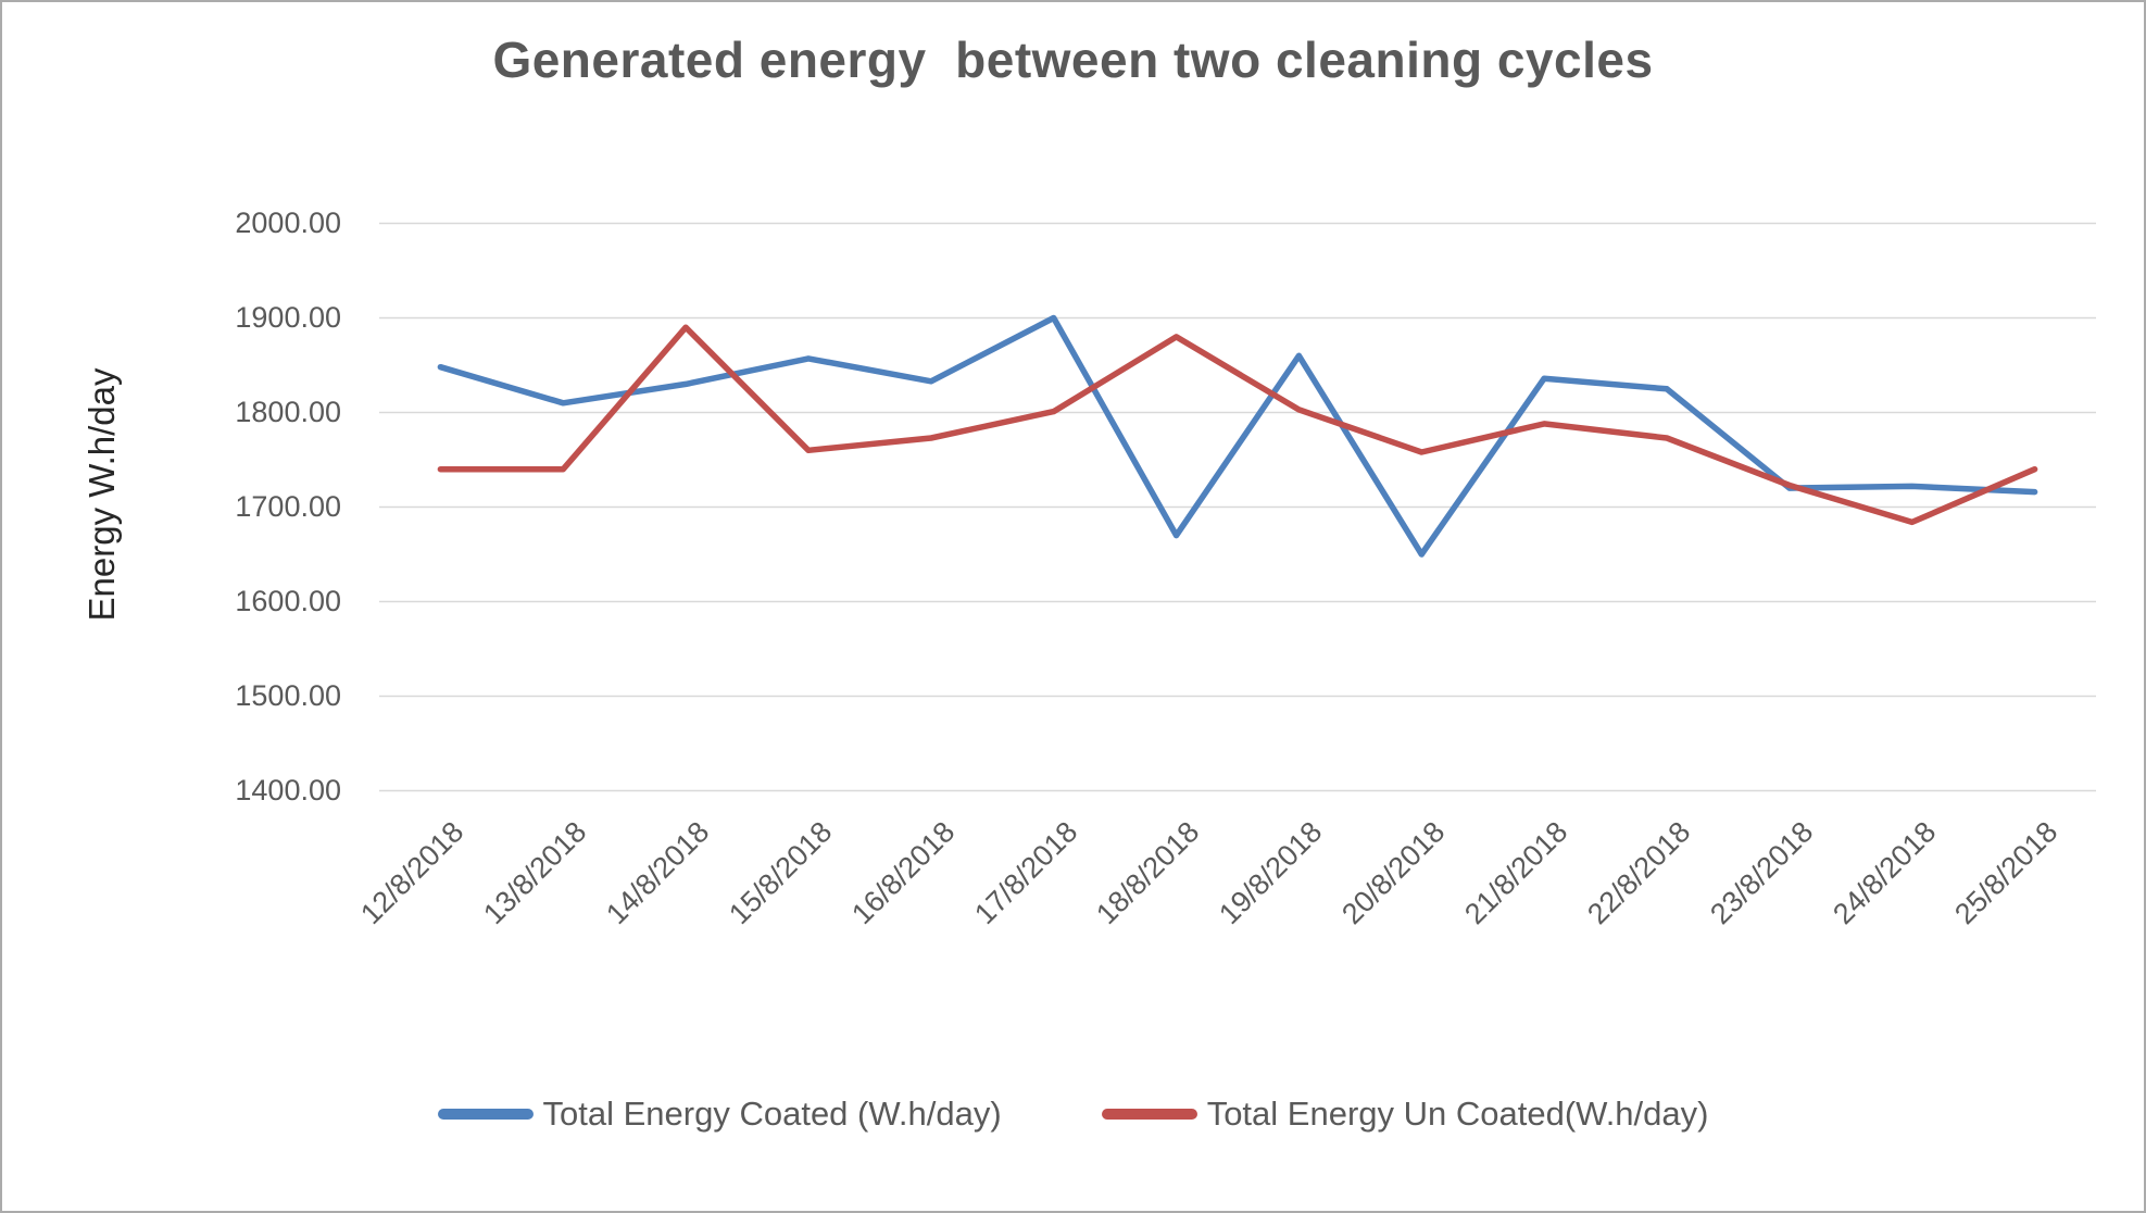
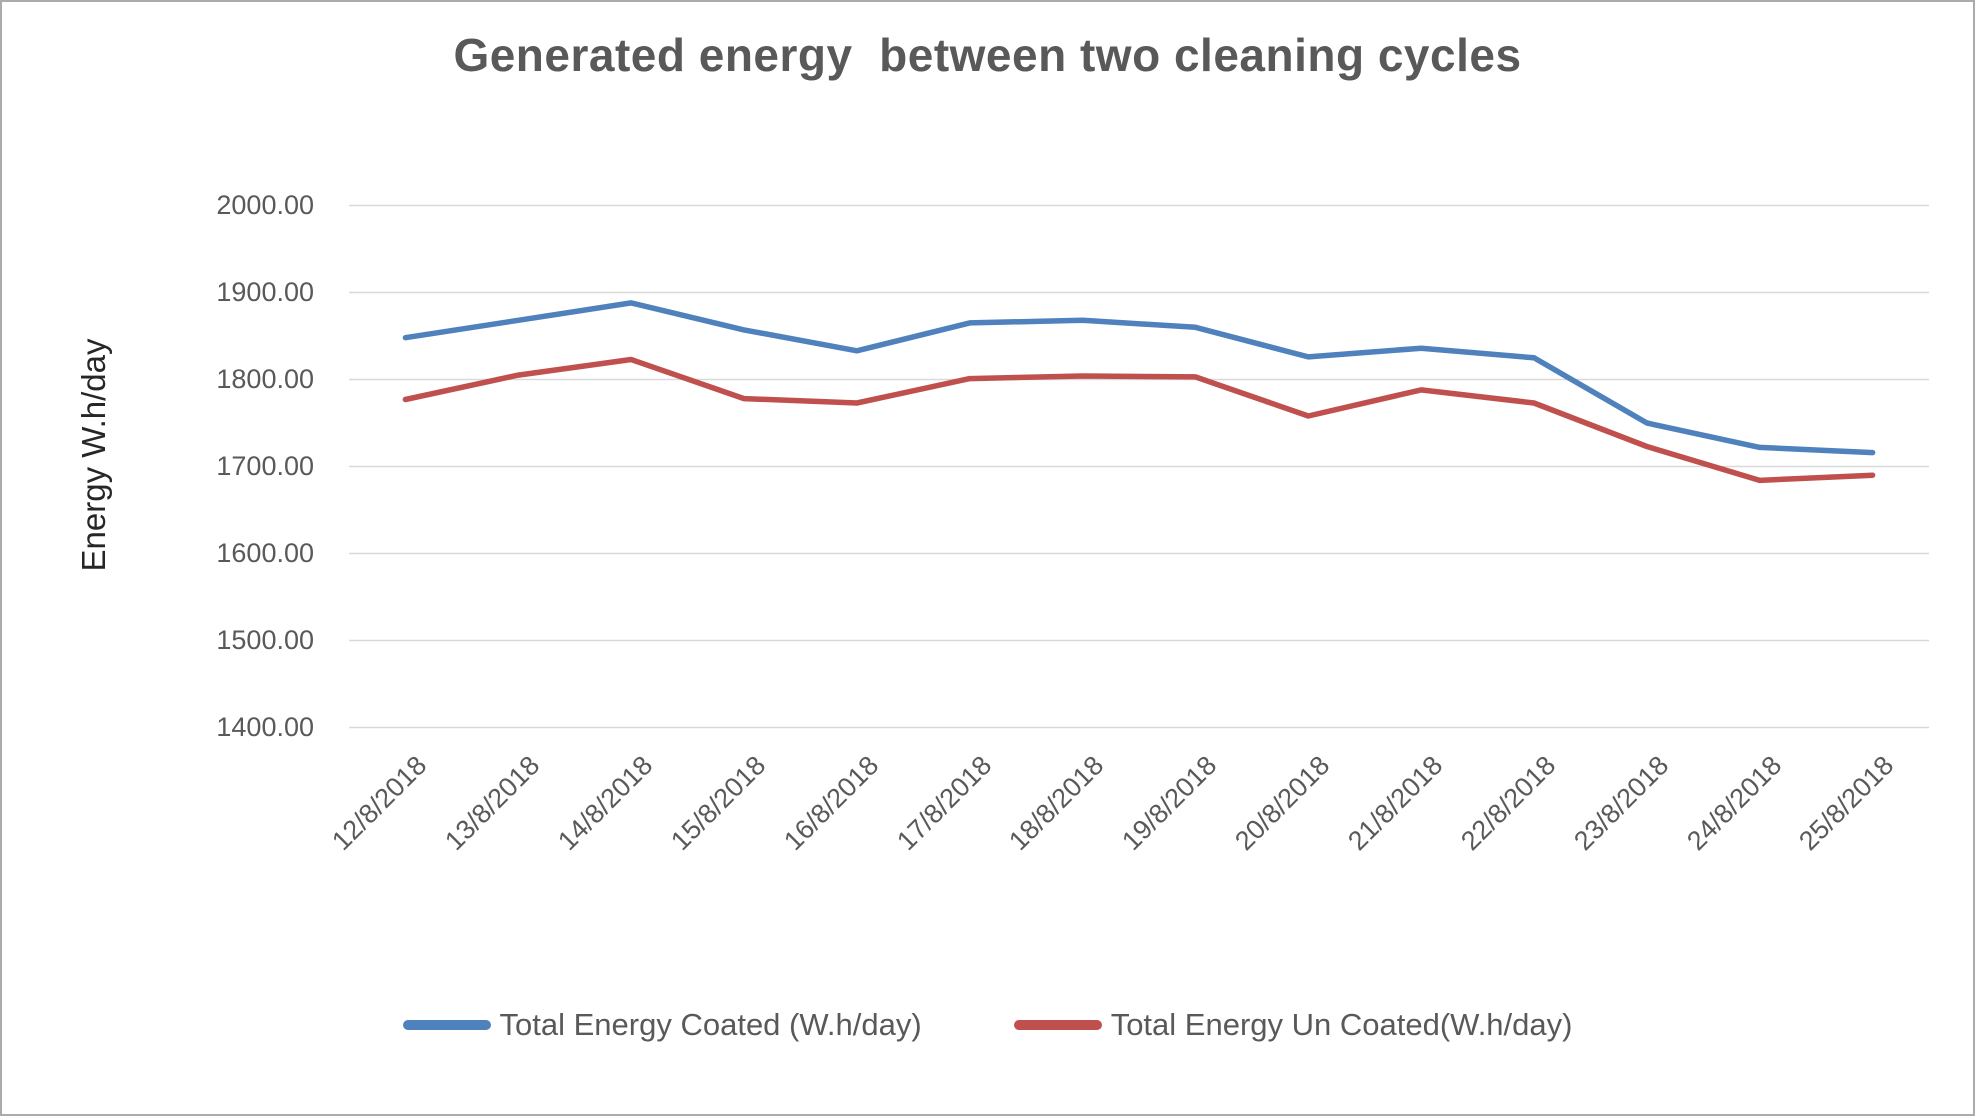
Total Energy Un Coated(W.h/day)/12/8/2018: 1740 -> 1780
Total Energy Coated (W.h/day)/13/8/2018: 1810 -> 1870
Total Energy Un Coated(W.h/day)/13/8/2018: 1740 -> 1800
Total Energy Coated (W.h/day)/14/8/2018: 1830 -> 1890
Total Energy Un Coated(W.h/day)/14/8/2018: 1890 -> 1820
Total Energy Un Coated(W.h/day)/15/8/2018: 1760 -> 1780
Total Energy Coated (W.h/day)/17/8/2018: 1900 -> 1860
Total Energy Coated (W.h/day)/18/8/2018: 1670 -> 1870
Total Energy Un Coated(W.h/day)/18/8/2018: 1880 -> 1800
Total Energy Coated (W.h/day)/20/8/2018: 1650 -> 1830
Total Energy Coated (W.h/day)/23/8/2018: 1720 -> 1750
Total Energy Un Coated(W.h/day)/25/8/2018: 1740 -> 1690
